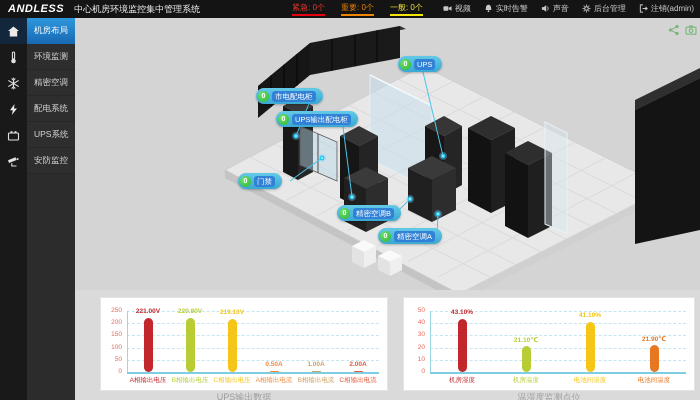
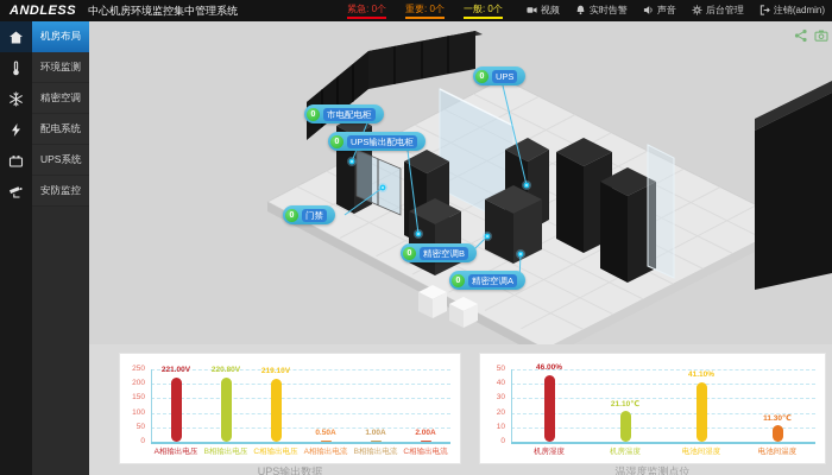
温湿度监测点位/机房湿度: 43.10% -> 46.00%
温湿度监测点位/电池间温度: 21.90 -> 11.30
